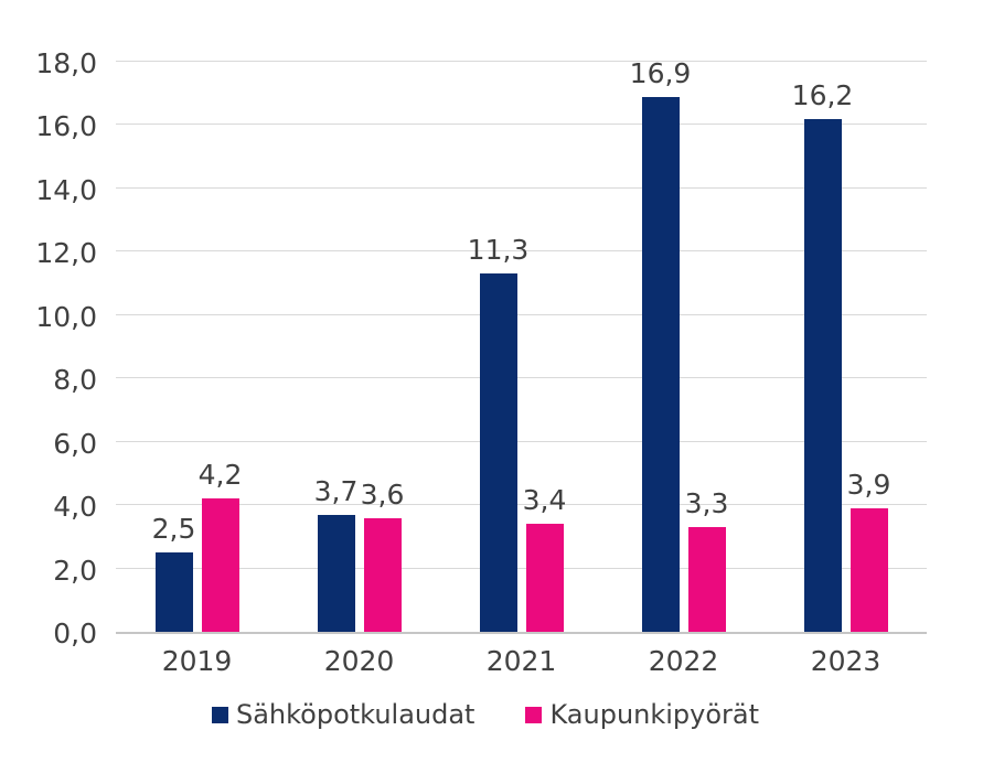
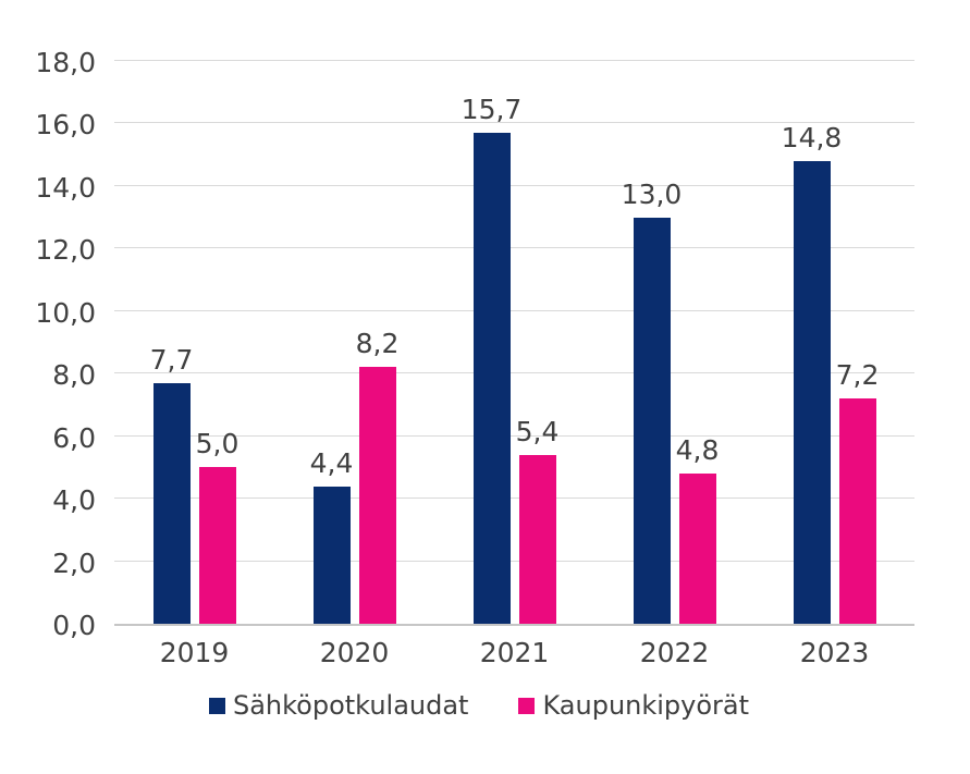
Sähköpotkulaudat/2019: 2,5 -> 7,7
Kaupunkipyörät/2019: 4,2 -> 5,0
Sähköpotkulaudat/2020: 3,7 -> 4,4
Kaupunkipyörät/2020: 3,6 -> 8,2
Sähköpotkulaudat/2021: 11,3 -> 15,7
Kaupunkipyörät/2021: 3,4 -> 5,4
Sähköpotkulaudat/2022: 16,9 -> 13,0
Kaupunkipyörät/2022: 3,3 -> 4,8
Sähköpotkulaudat/2023: 16,2 -> 14,8
Kaupunkipyörät/2023: 3,9 -> 7,2
